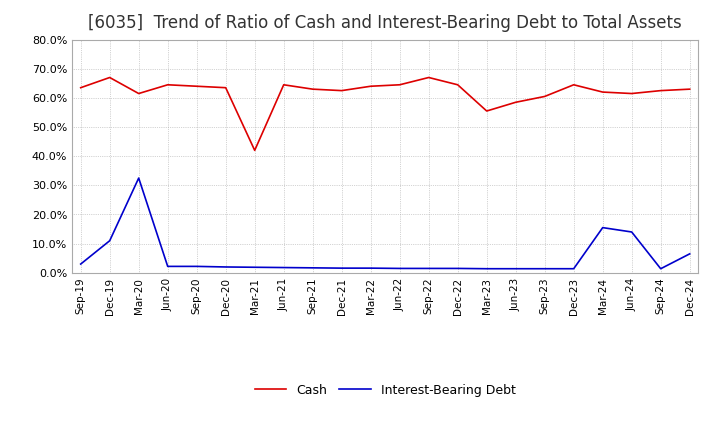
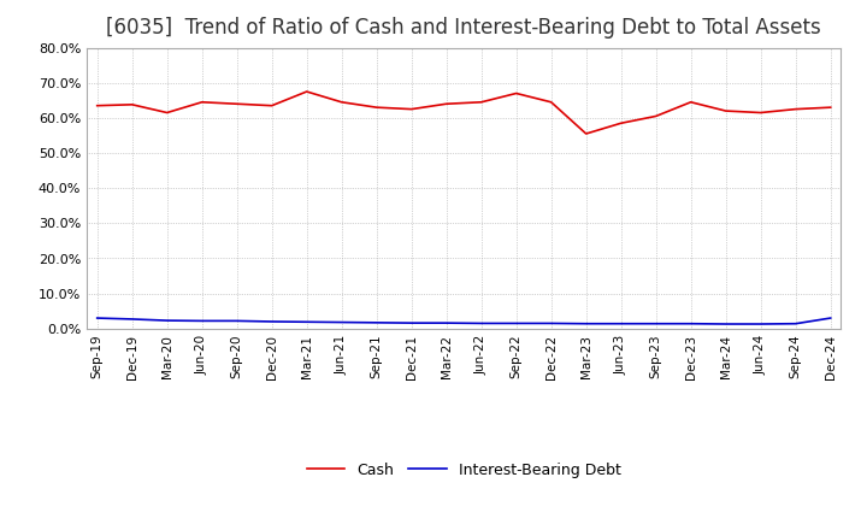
Cash/Dec-19: 67.0% -> 63.8%
Interest-Bearing Debt/Dec-19: 11.0% -> 2.7%
Interest-Bearing Debt/Mar-20: 32.5% -> 2.3%
Cash/Mar-21: 42.0% -> 67.5%
Interest-Bearing Debt/Mar-24: 15.5% -> 1.3%
Interest-Bearing Debt/Jun-24: 14.0% -> 1.3%
Interest-Bearing Debt/Dec-24: 6.5% -> 3.0%
